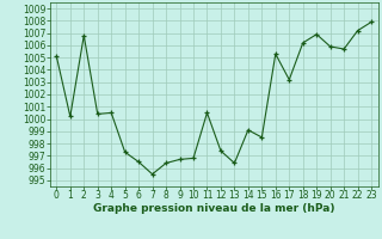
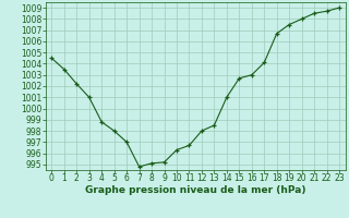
0: 1005.1 -> 1004.5
1: 1000.2 -> 1003.5
2: 1006.8 -> 1002.2
3: 1000.4 -> 1001.0
4: 1000.5 -> 998.8
5: 997.3 -> 998.0
6: 996.5 -> 997.0
7: 995.5 -> 994.8
8: 996.4 -> 995.1
9: 996.7 -> 995.2
10: 996.8 -> 996.3
11: 1000.5 -> 996.7
12: 997.4 -> 998.0
13: 996.4 -> 998.5
14: 999.1 -> 1001.0
15: 998.5 -> 1002.7
16: 1005.3 -> 1003.0
17: 1003.2 -> 1004.1
18: 1006.2 -> 1006.7
19: 1006.9 -> 1007.5
20: 1005.9 -> 1008.0
21: 1005.7 -> 1008.5
22: 1007.2 -> 1008.7
23: 1007.9 -> 1009.0
